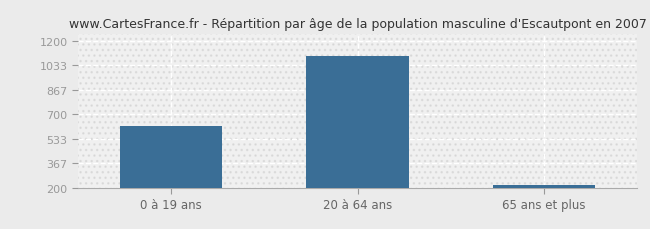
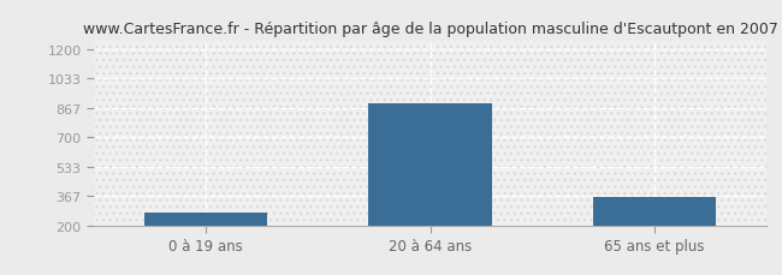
0 à 19 ans: 620 -> 270
20 à 64 ans: 1100 -> 890
65 ans et plus: 220 -> 360
